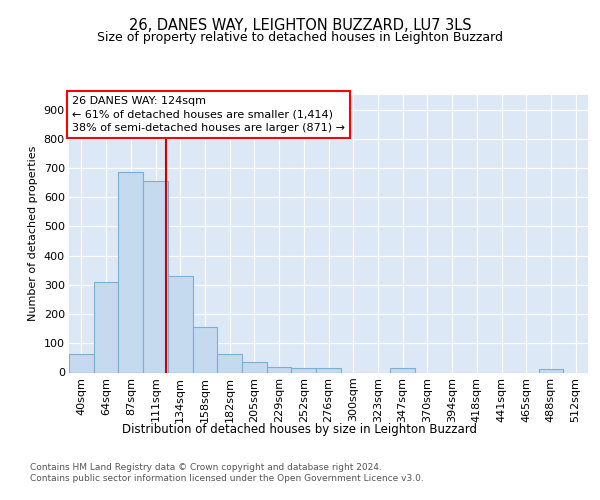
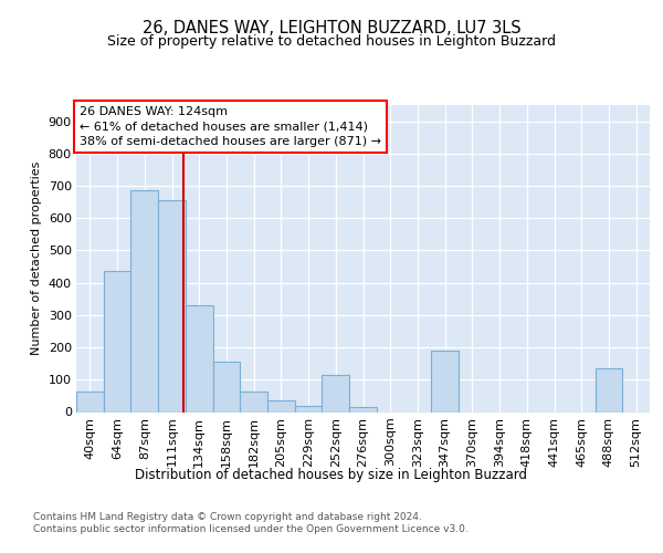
64sqm: 310 -> 435
252sqm: 14 -> 115
347sqm: 14 -> 190
488sqm: 12 -> 135
